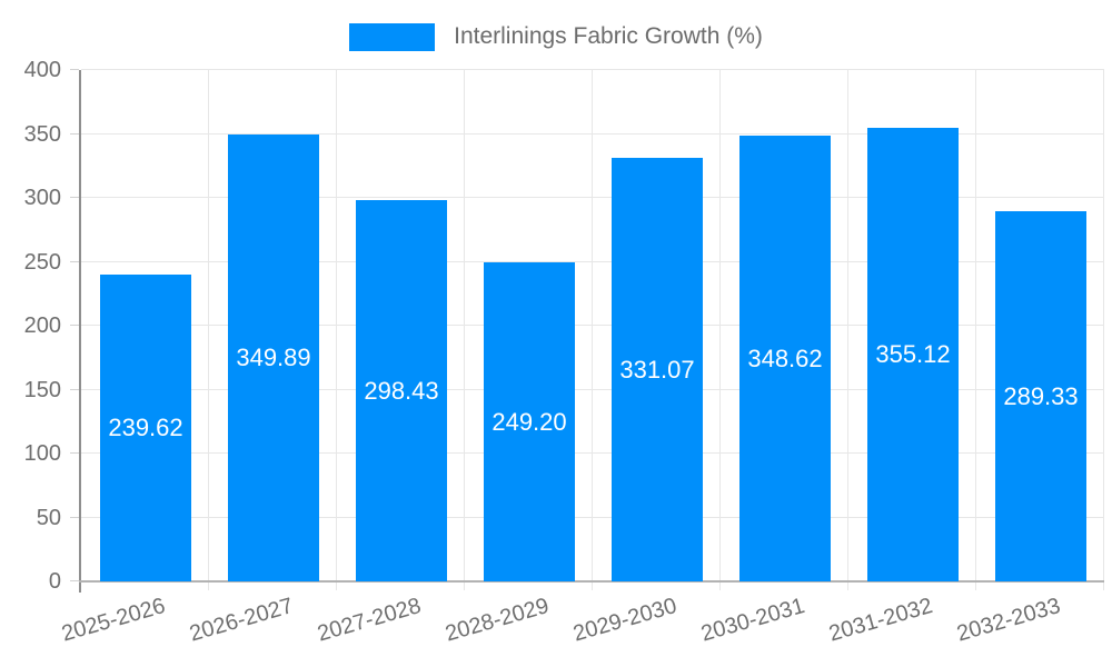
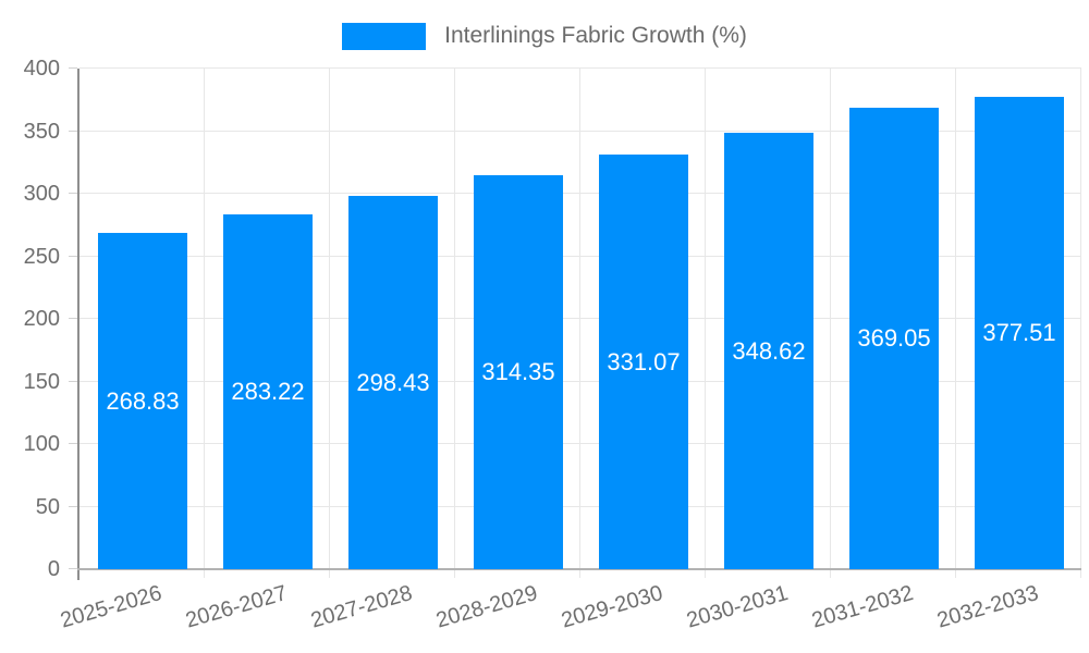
2025-2026: 239.62 -> 268.83
2026-2027: 349.89 -> 283.22
2028-2029: 249.20 -> 314.35
2031-2032: 355.12 -> 369.05
2032-2033: 289.33 -> 377.51
